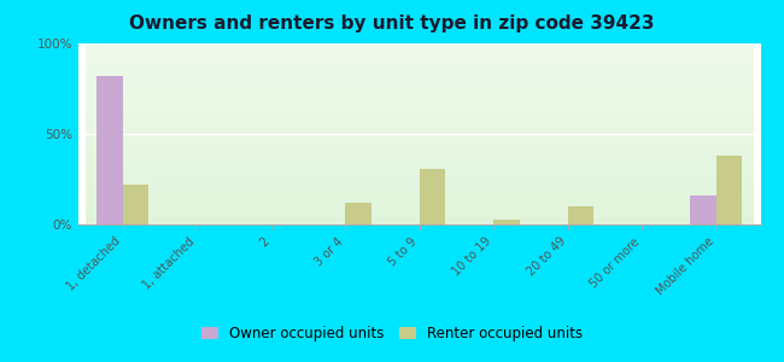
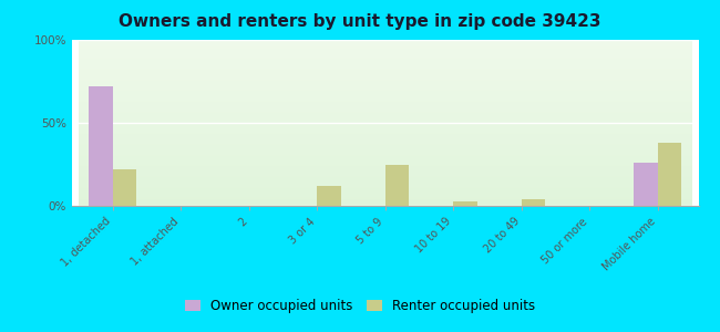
Owner occupied units/1, detached: 82% -> 72%
Renter occupied units/5 to 9: 31% -> 25%
Renter occupied units/20 to 49: 10% -> 4%
Owner occupied units/Mobile home: 16% -> 26%
